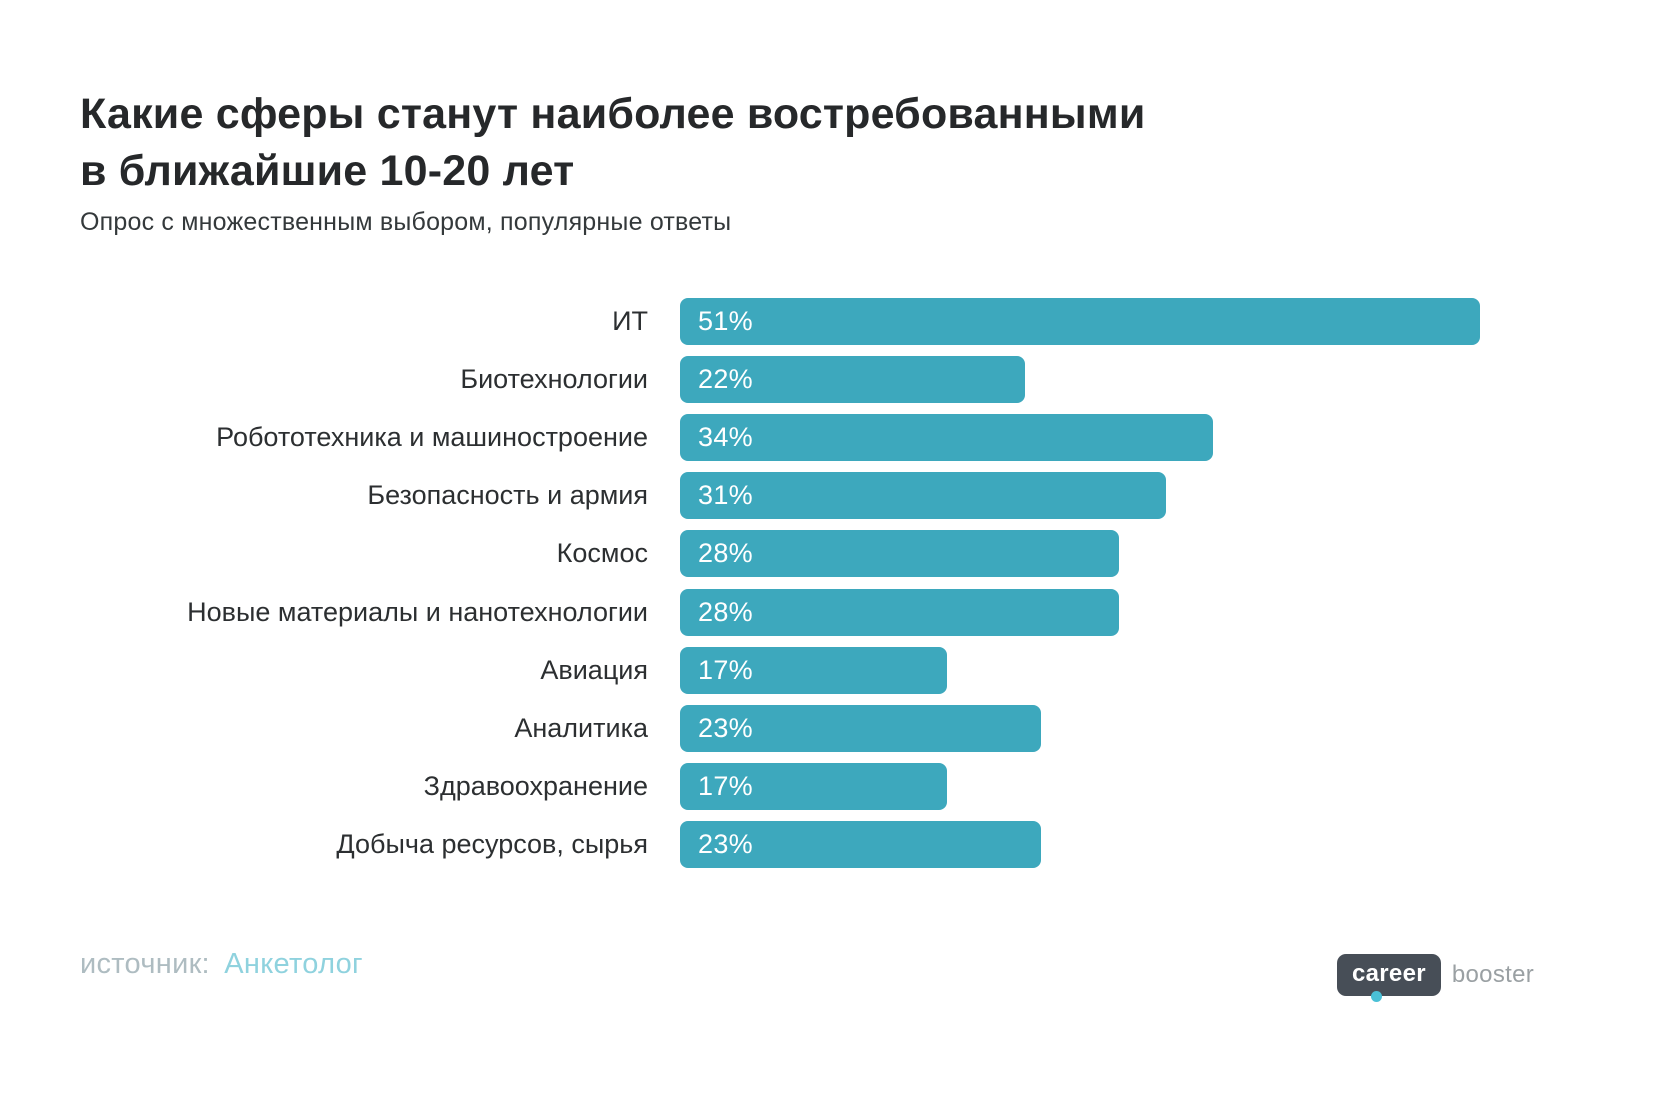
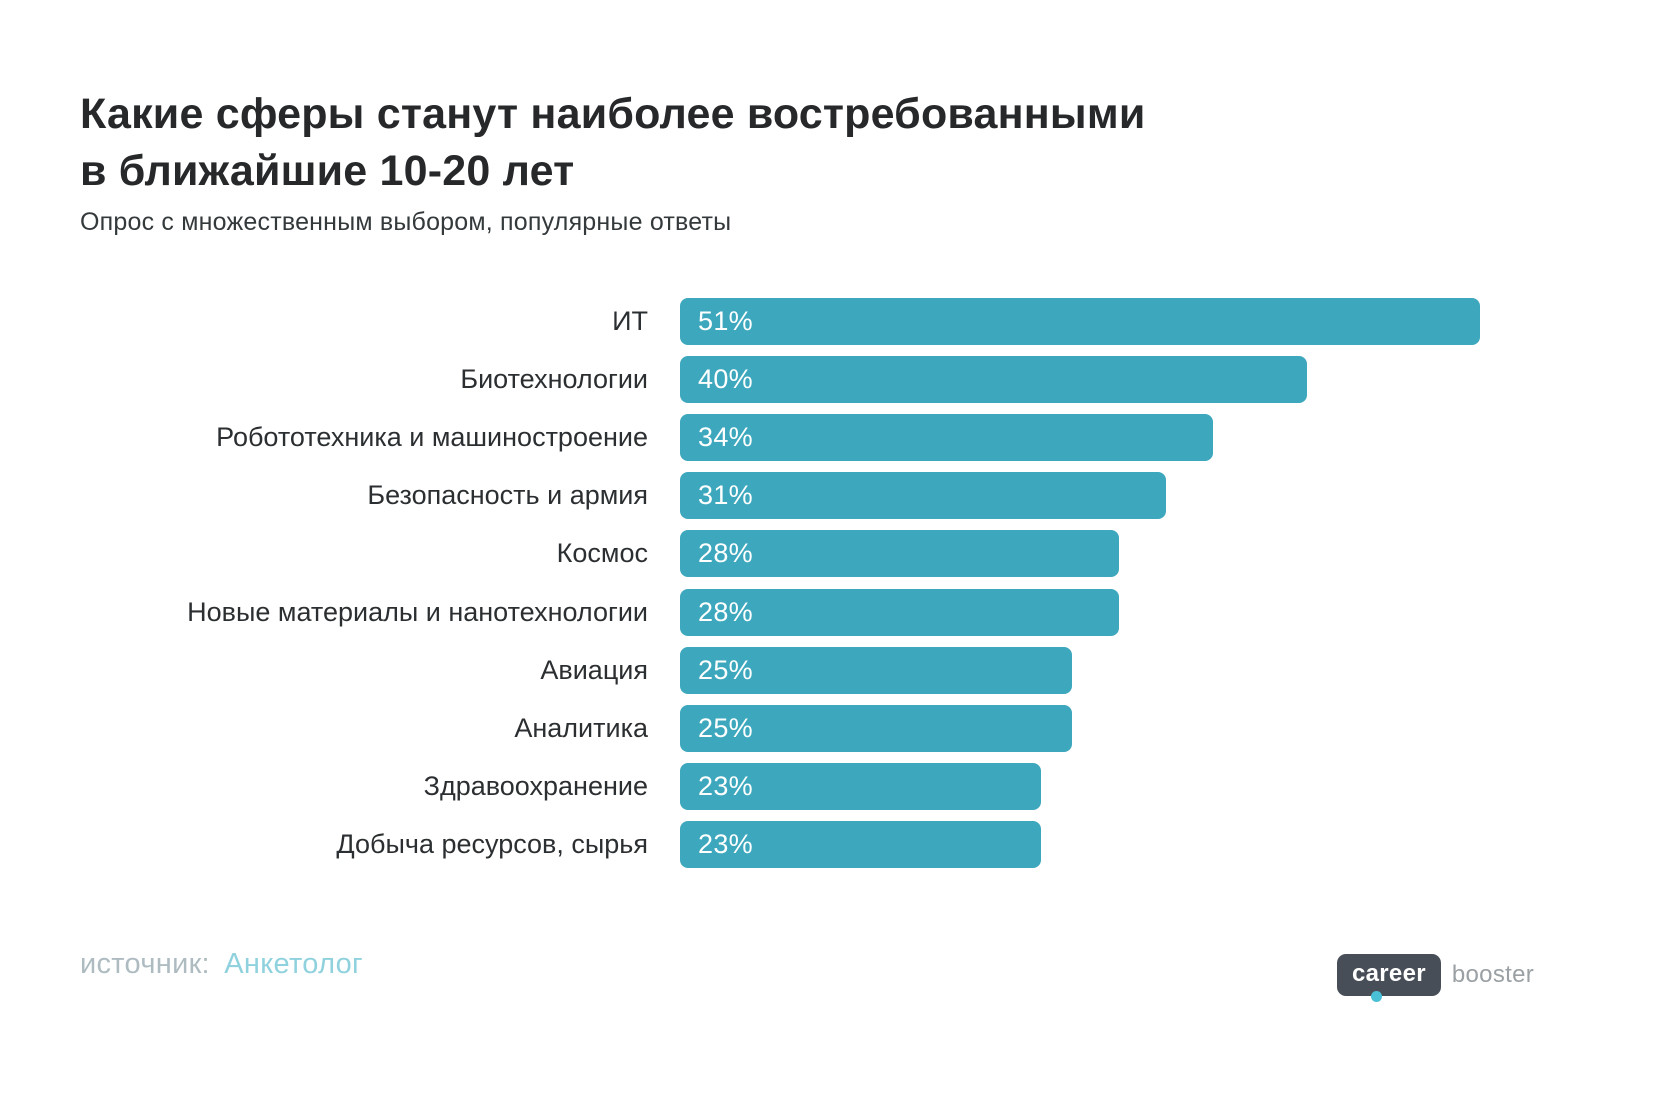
Биотехнологии: 22% -> 40%
Авиация: 17% -> 25%
Аналитика: 23% -> 25%
Здравоохранение: 17% -> 23%
